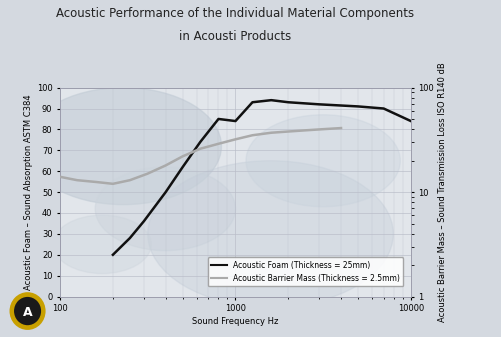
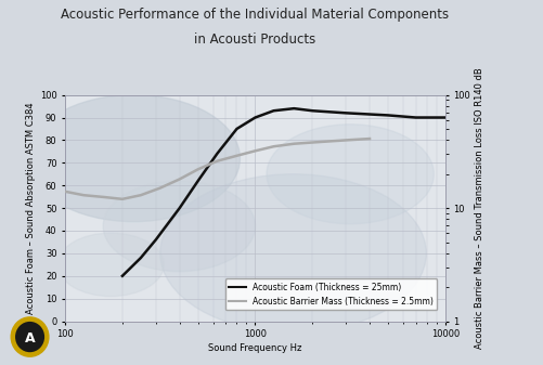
Acoustic Foam (Thickness = 25mm)/1000: 84 -> 90
Acoustic Foam (Thickness = 25mm)/10000: 84 -> 90
